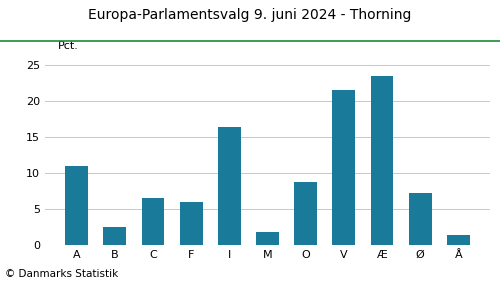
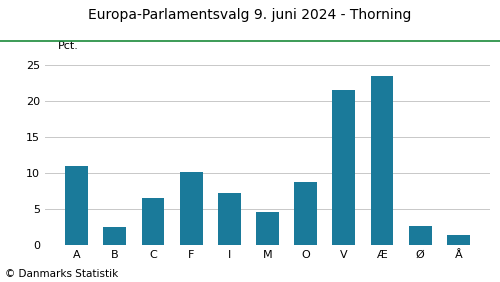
F: 6.0 -> 10.2
I: 16.4 -> 7.3
M: 1.8 -> 4.6
Ø: 7.2 -> 2.7
